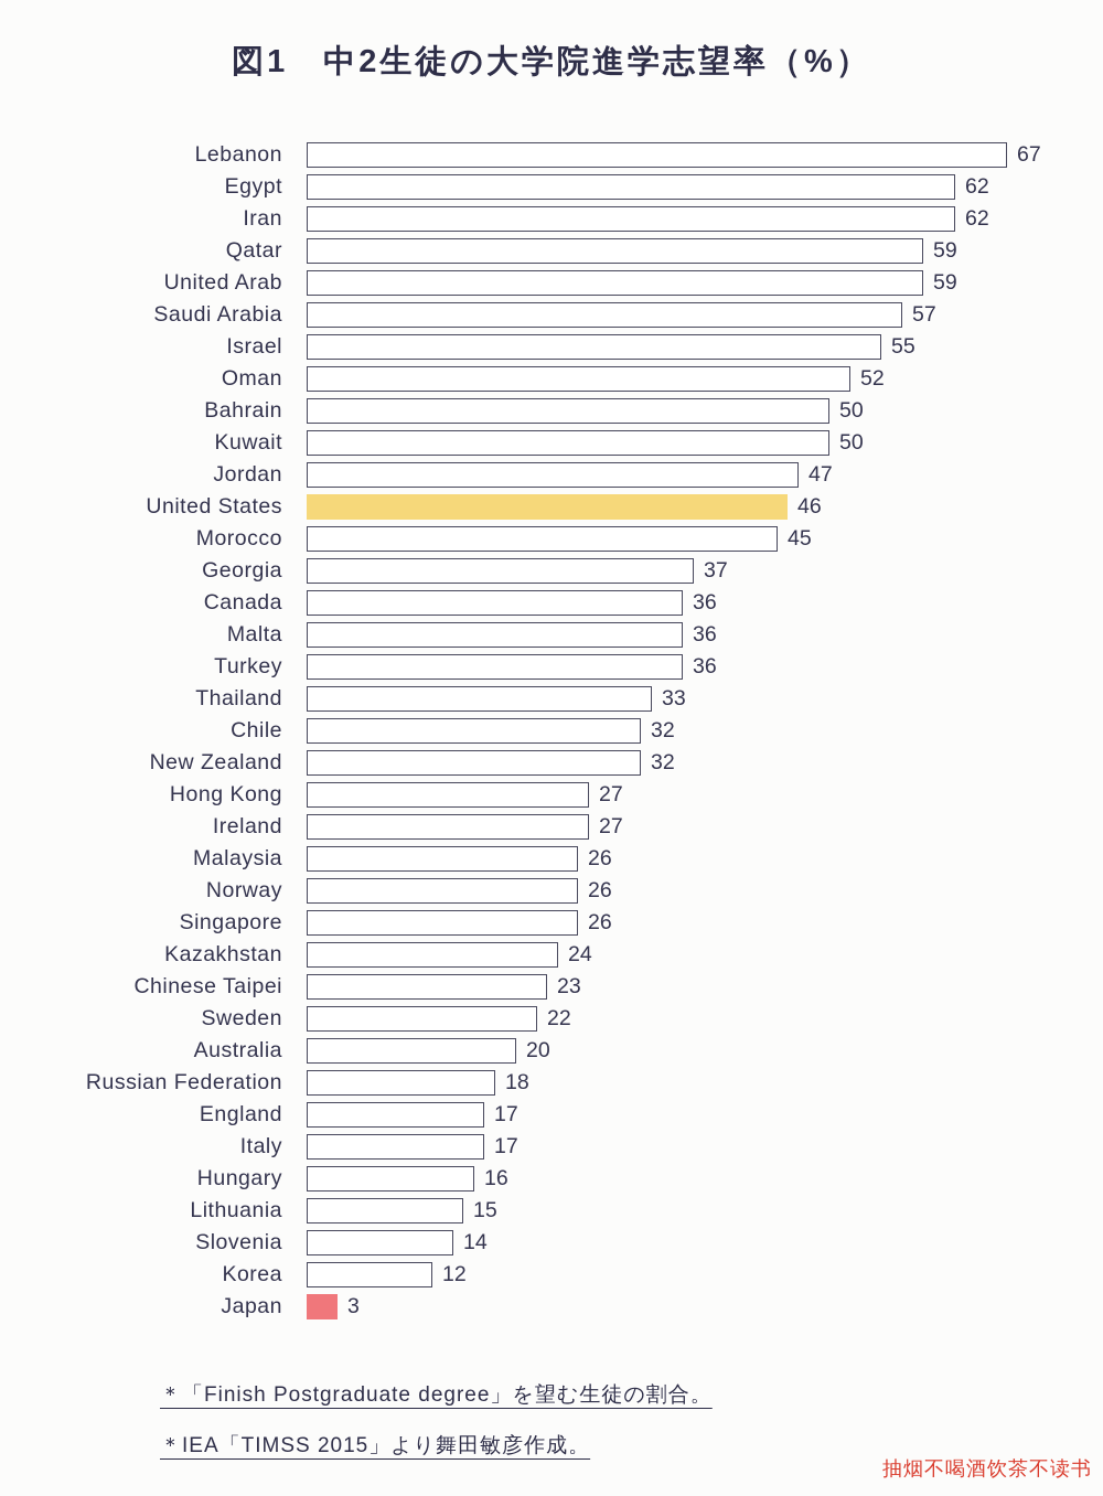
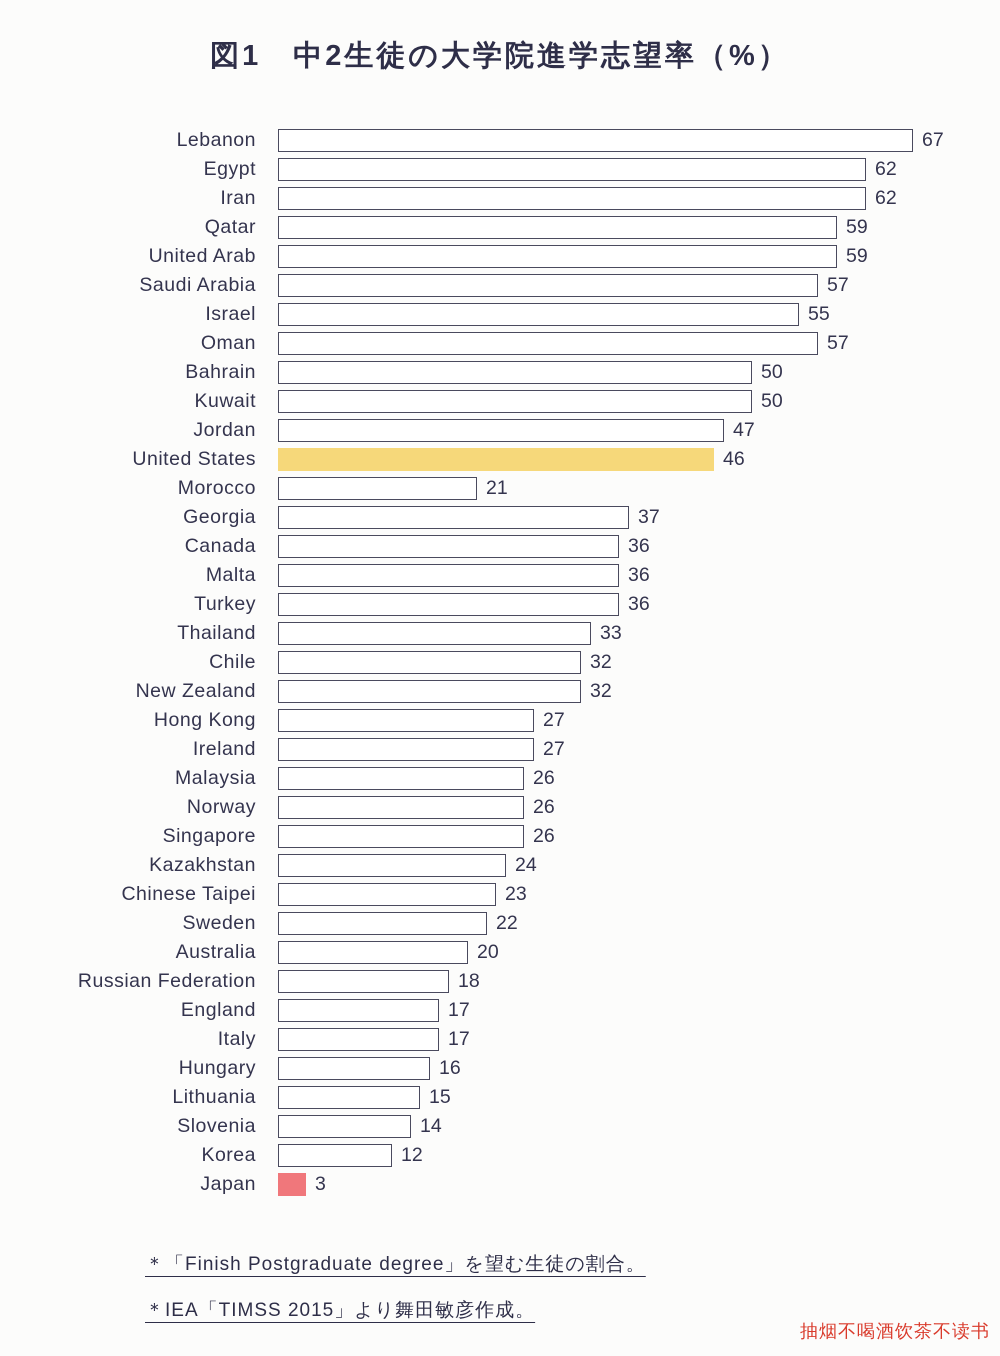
Oman: 52 -> 57
Morocco: 45 -> 21
